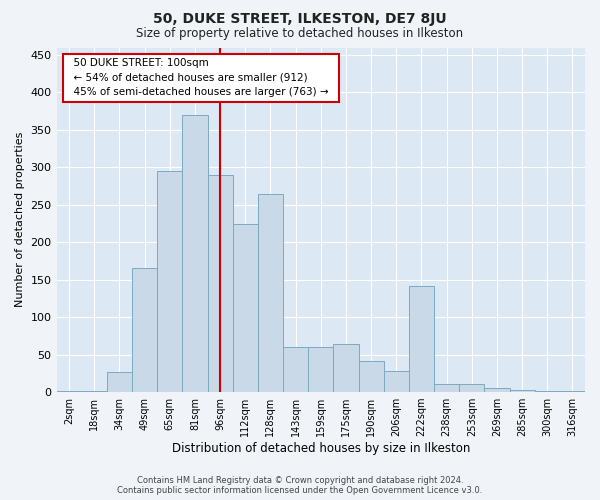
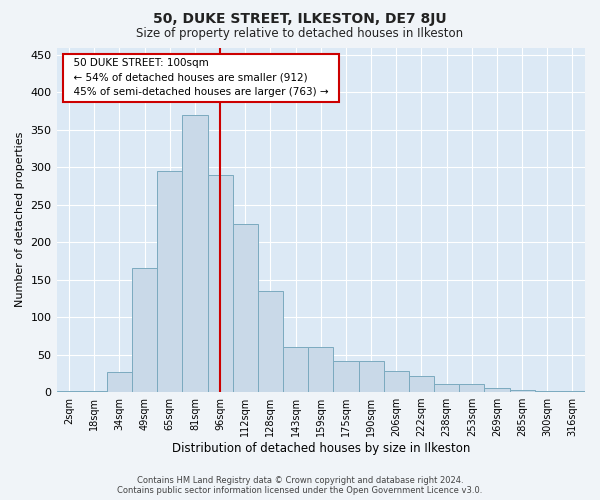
128sqm: 264 -> 135
175sqm: 64 -> 42
222sqm: 142 -> 21
